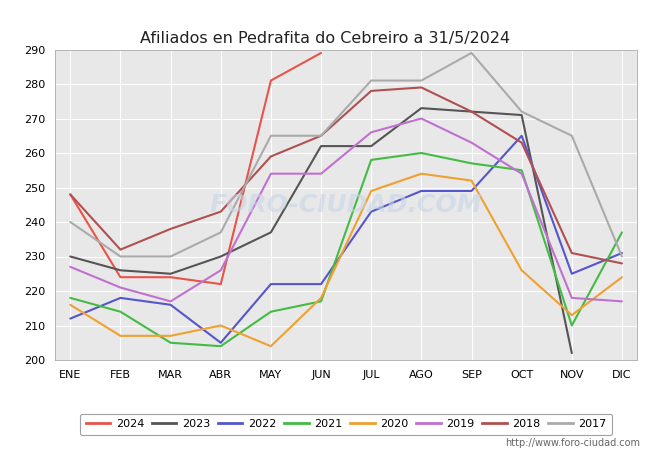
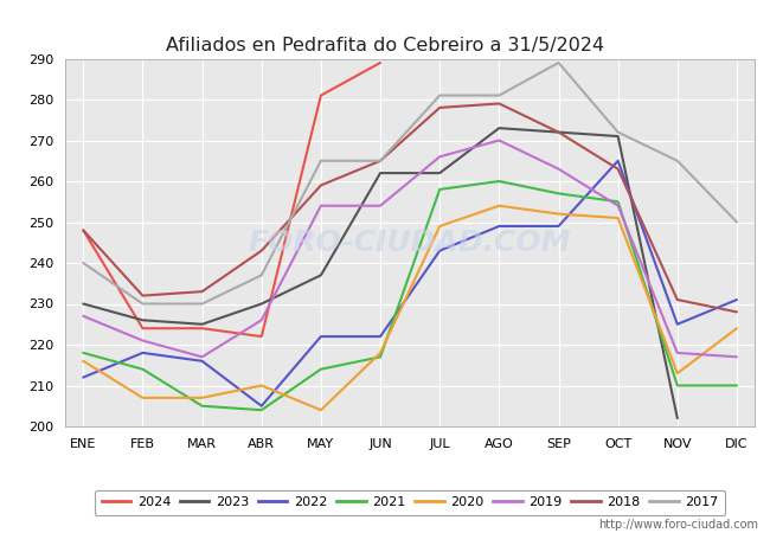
2018/MAR: 238 -> 233
2020/OCT: 226 -> 251
2021/DIC: 237 -> 210
2017/DIC: 230 -> 250
